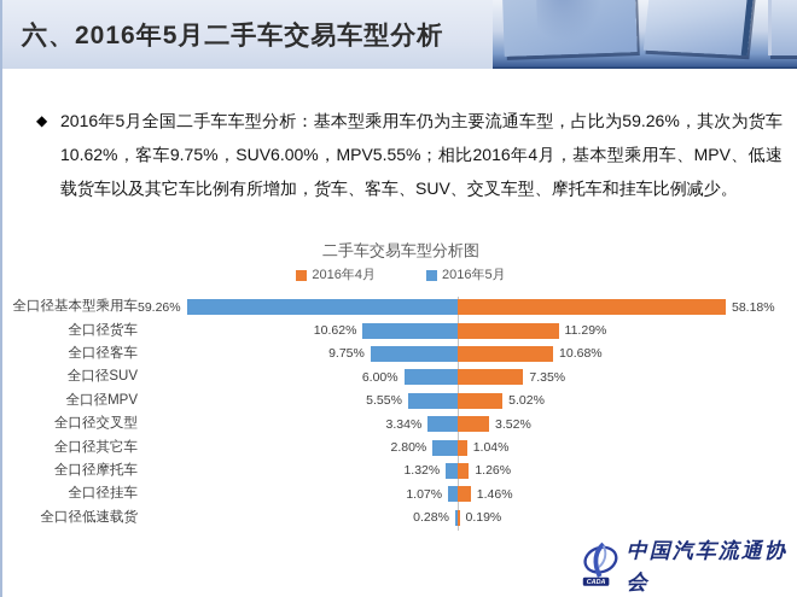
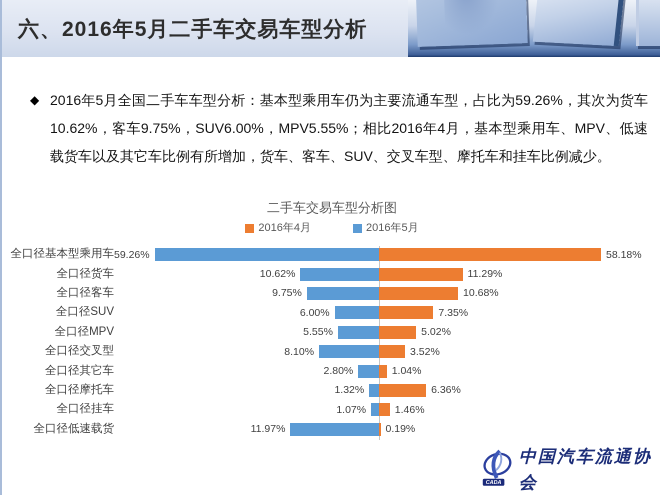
2016年5月/全口径交叉型: 3.34% -> 8.10%
2016年4月/全口径摩托车: 1.26% -> 6.36%
2016年5月/全口径低速载货: 0.28% -> 11.97%
